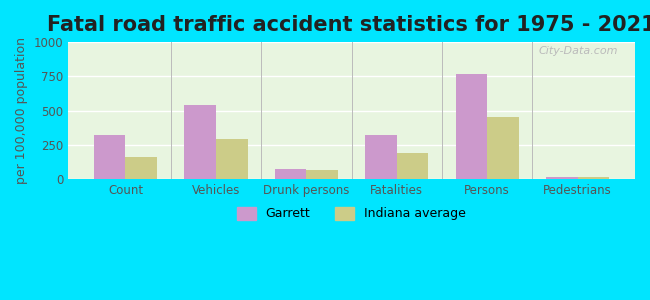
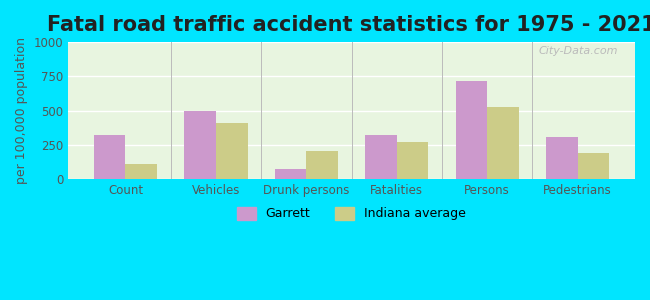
Indiana average/Count: 160 -> 110
Garrett/Vehicles: 540 -> 500
Indiana average/Vehicles: 300 -> 410
Indiana average/Drunk persons: 70 -> 210
Indiana average/Fatalities: 200 -> 270
Garrett/Persons: 770 -> 720
Indiana average/Persons: 460 -> 530
Garrett/Pedestrians: 20 -> 310
Indiana average/Pedestrians: 20 -> 190
